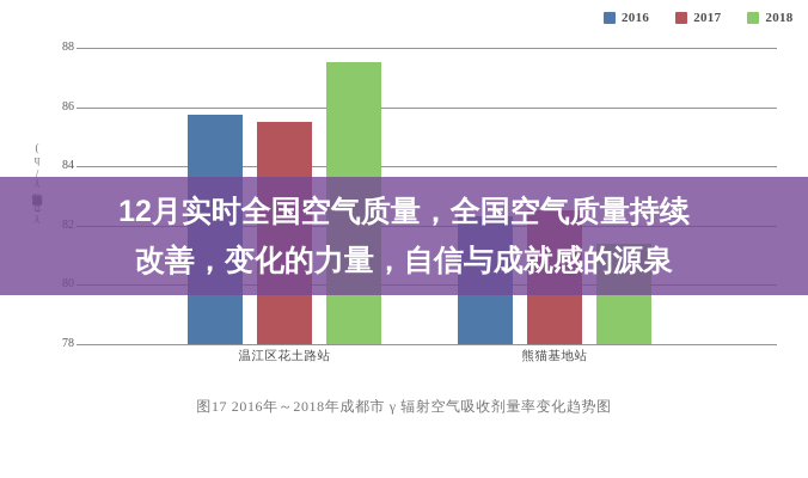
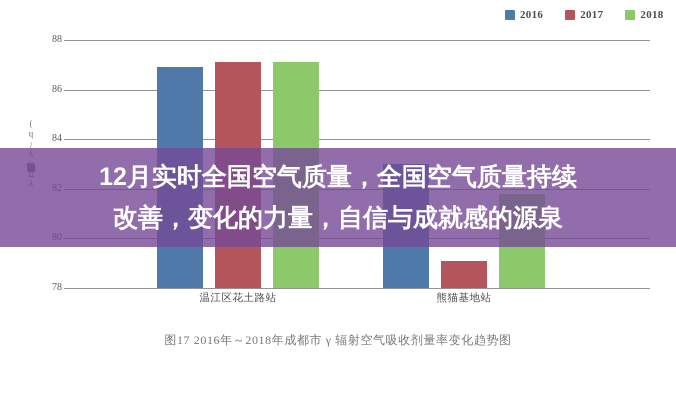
2016/温江区花土路站: 85.8 -> 86.9
2017/温江区花土路站: 85.5 -> 87.1
2018/温江区花土路站: 87.5 -> 87.1
2016/熊猫基地站: 82.3 -> 83.0
2017/熊猫基地站: 82.5 -> 79.1
2018/熊猫基地站: 81.4 -> 81.8
